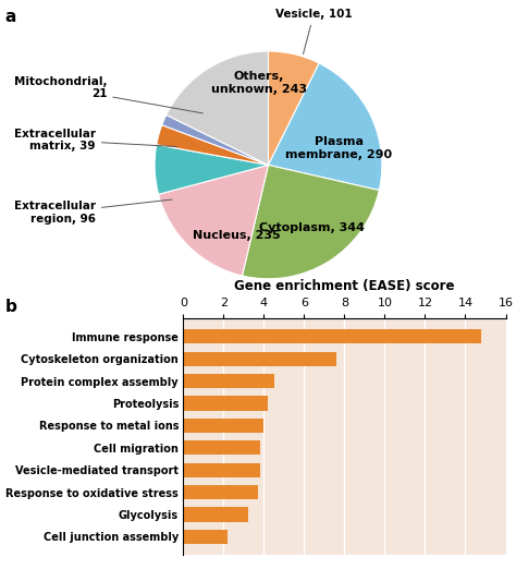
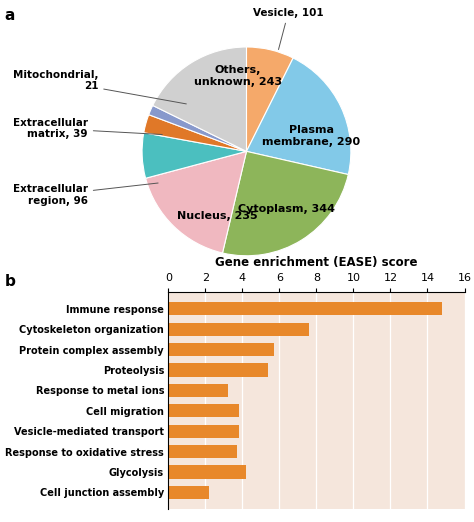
Protein complex assembly: 4.5 -> 5.7
Proteolysis: 4.2 -> 5.4
Response to metal ions: 4.0 -> 3.2
Glycolysis: 3.2 -> 4.2
